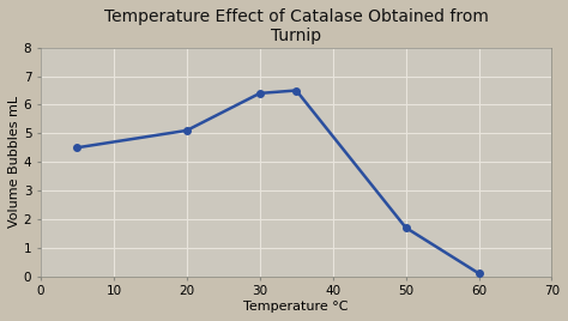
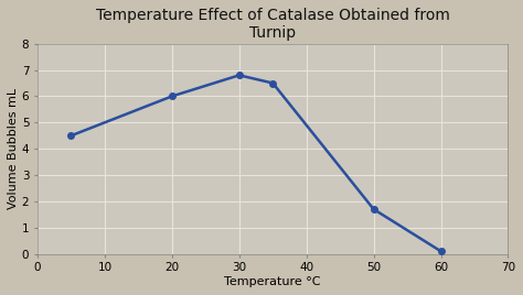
20: 5.1 -> 6.0
30: 6.4 -> 6.8
